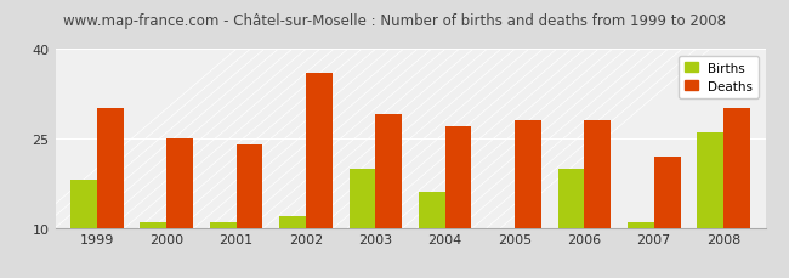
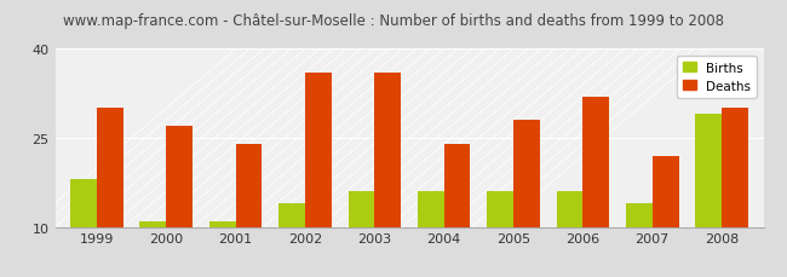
Deaths/2000: 25 -> 27
Births/2002: 12 -> 14
Births/2003: 20 -> 16
Deaths/2003: 29 -> 36
Deaths/2004: 27 -> 24
Births/2005: 10 -> 16
Births/2006: 20 -> 16
Deaths/2006: 28 -> 32
Births/2007: 11 -> 14
Births/2008: 26 -> 29
